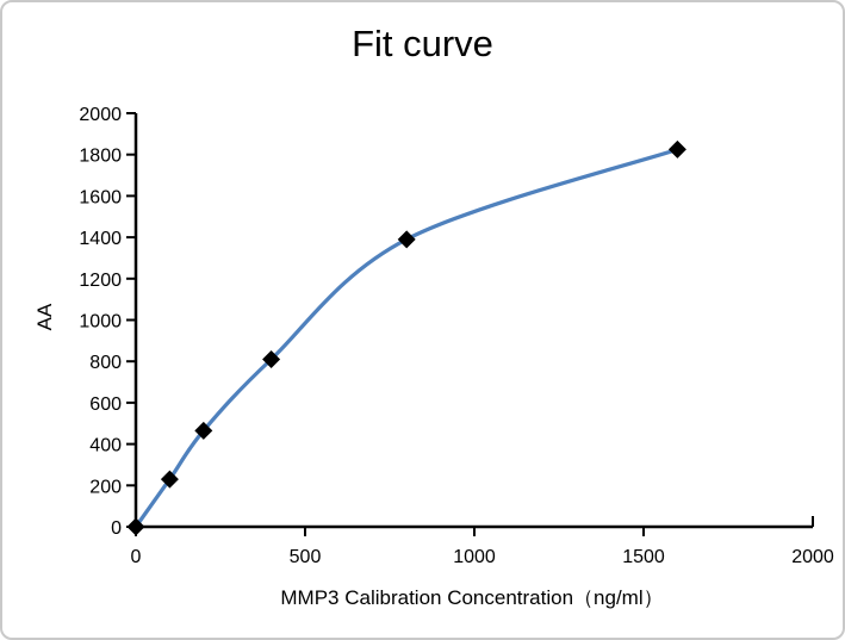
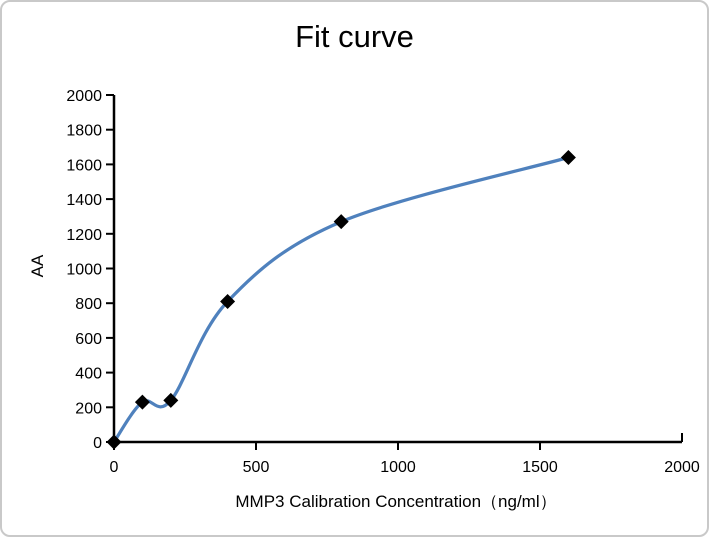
200: 460 -> 240
800: 1390 -> 1270
1600: 1820 -> 1640
